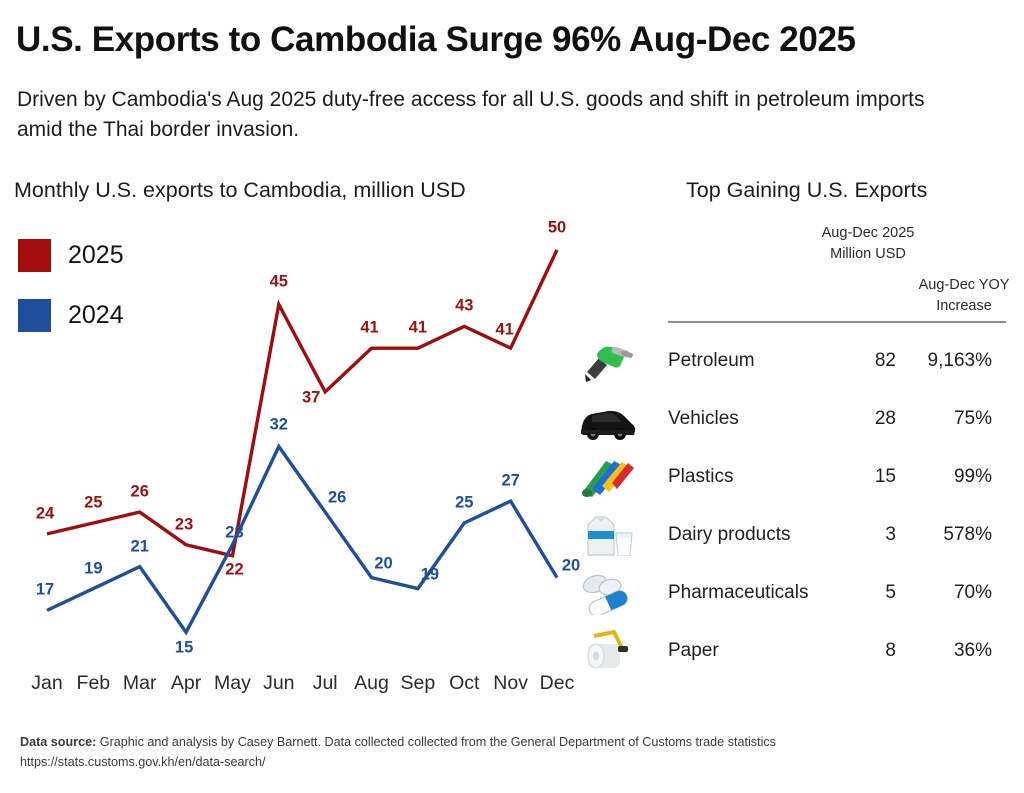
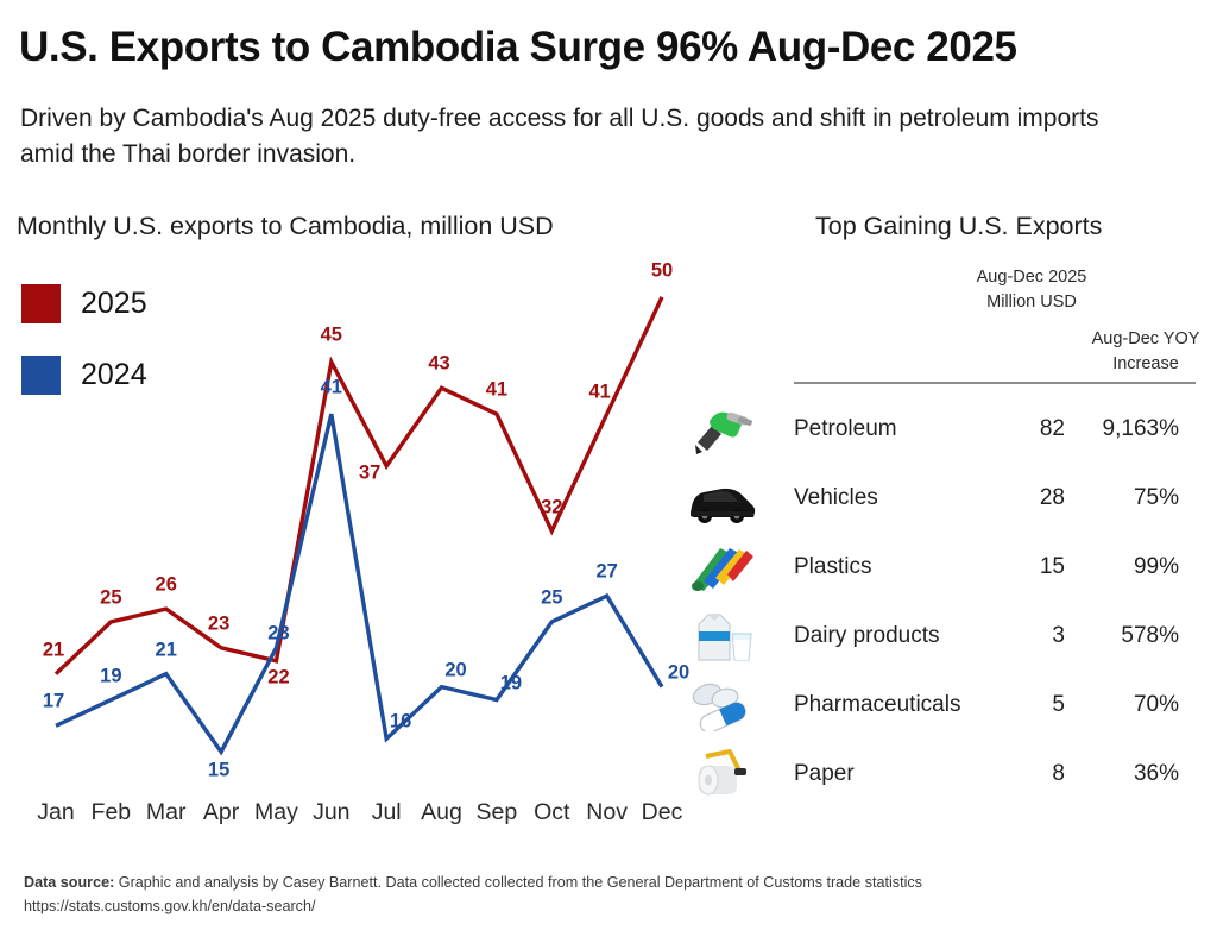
2025/Jan: 24 -> 21
2024/Jun: 32 -> 41
2024/Jul: 26 -> 16
2025/Aug: 41 -> 43
2025/Oct: 43 -> 32
